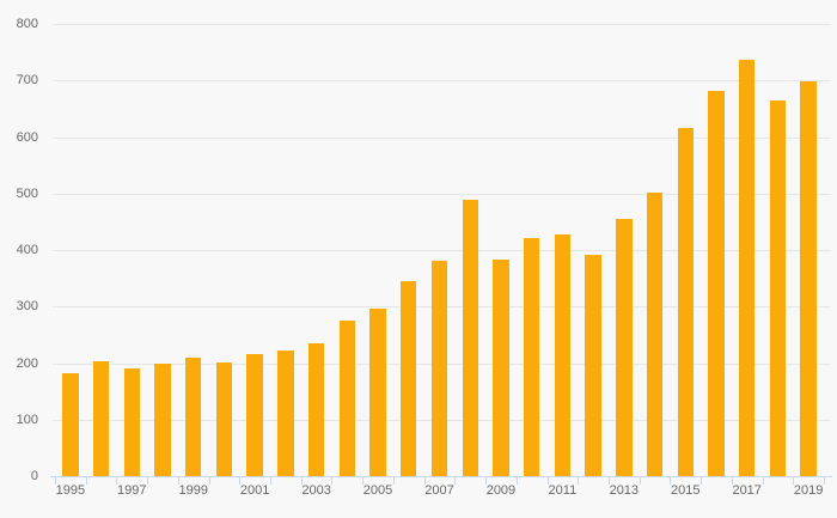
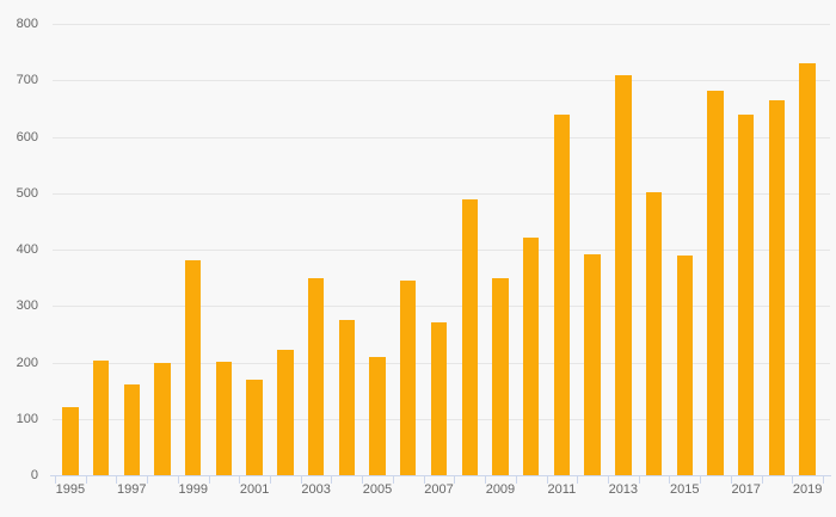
1995: 180 -> 120
1997: 190 -> 160
1999: 210 -> 380
2001: 220 -> 170
2003: 240 -> 350
2005: 300 -> 210
2007: 380 -> 270
2009: 380 -> 350
2011: 430 -> 640
2013: 460 -> 710
2015: 620 -> 390
2017: 740 -> 640
2019: 700 -> 730
